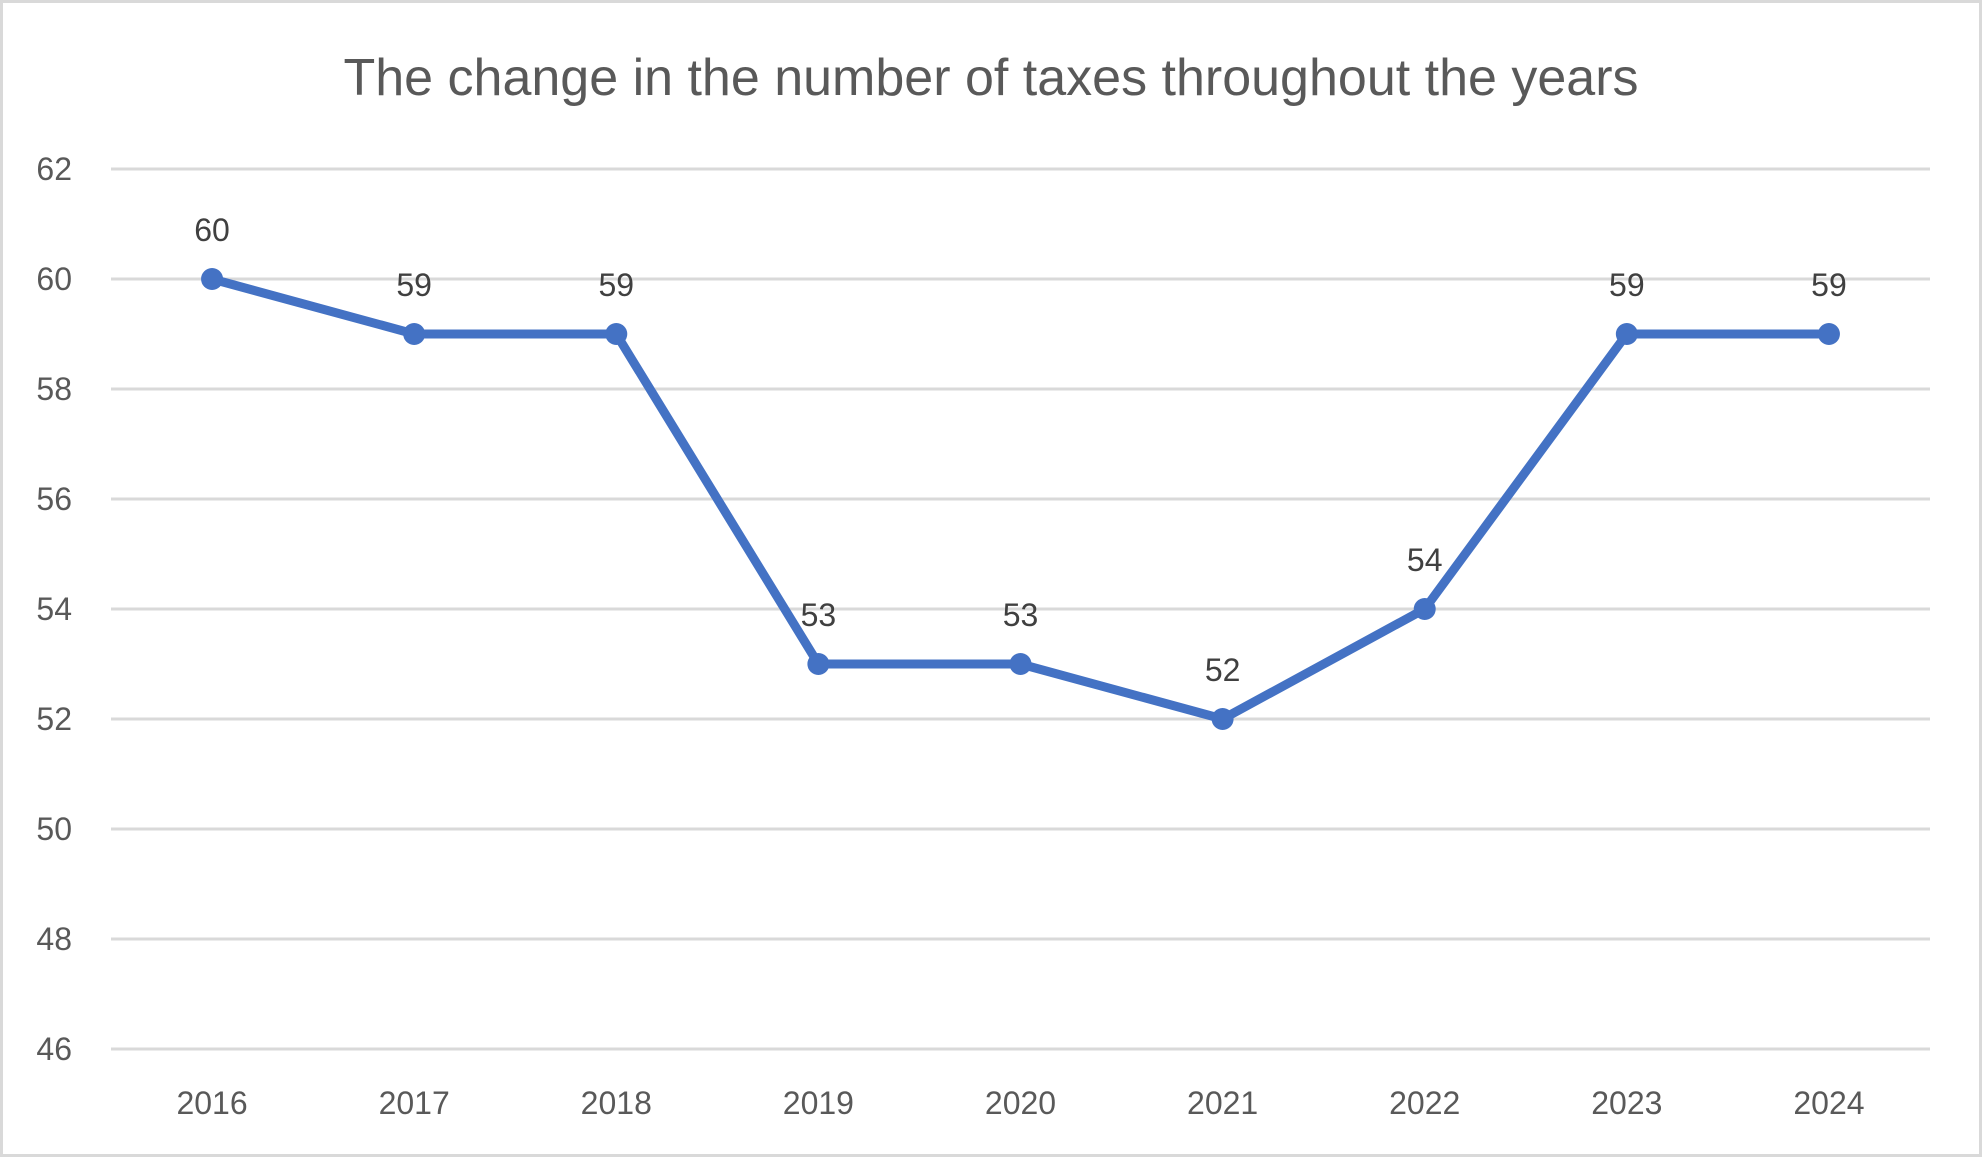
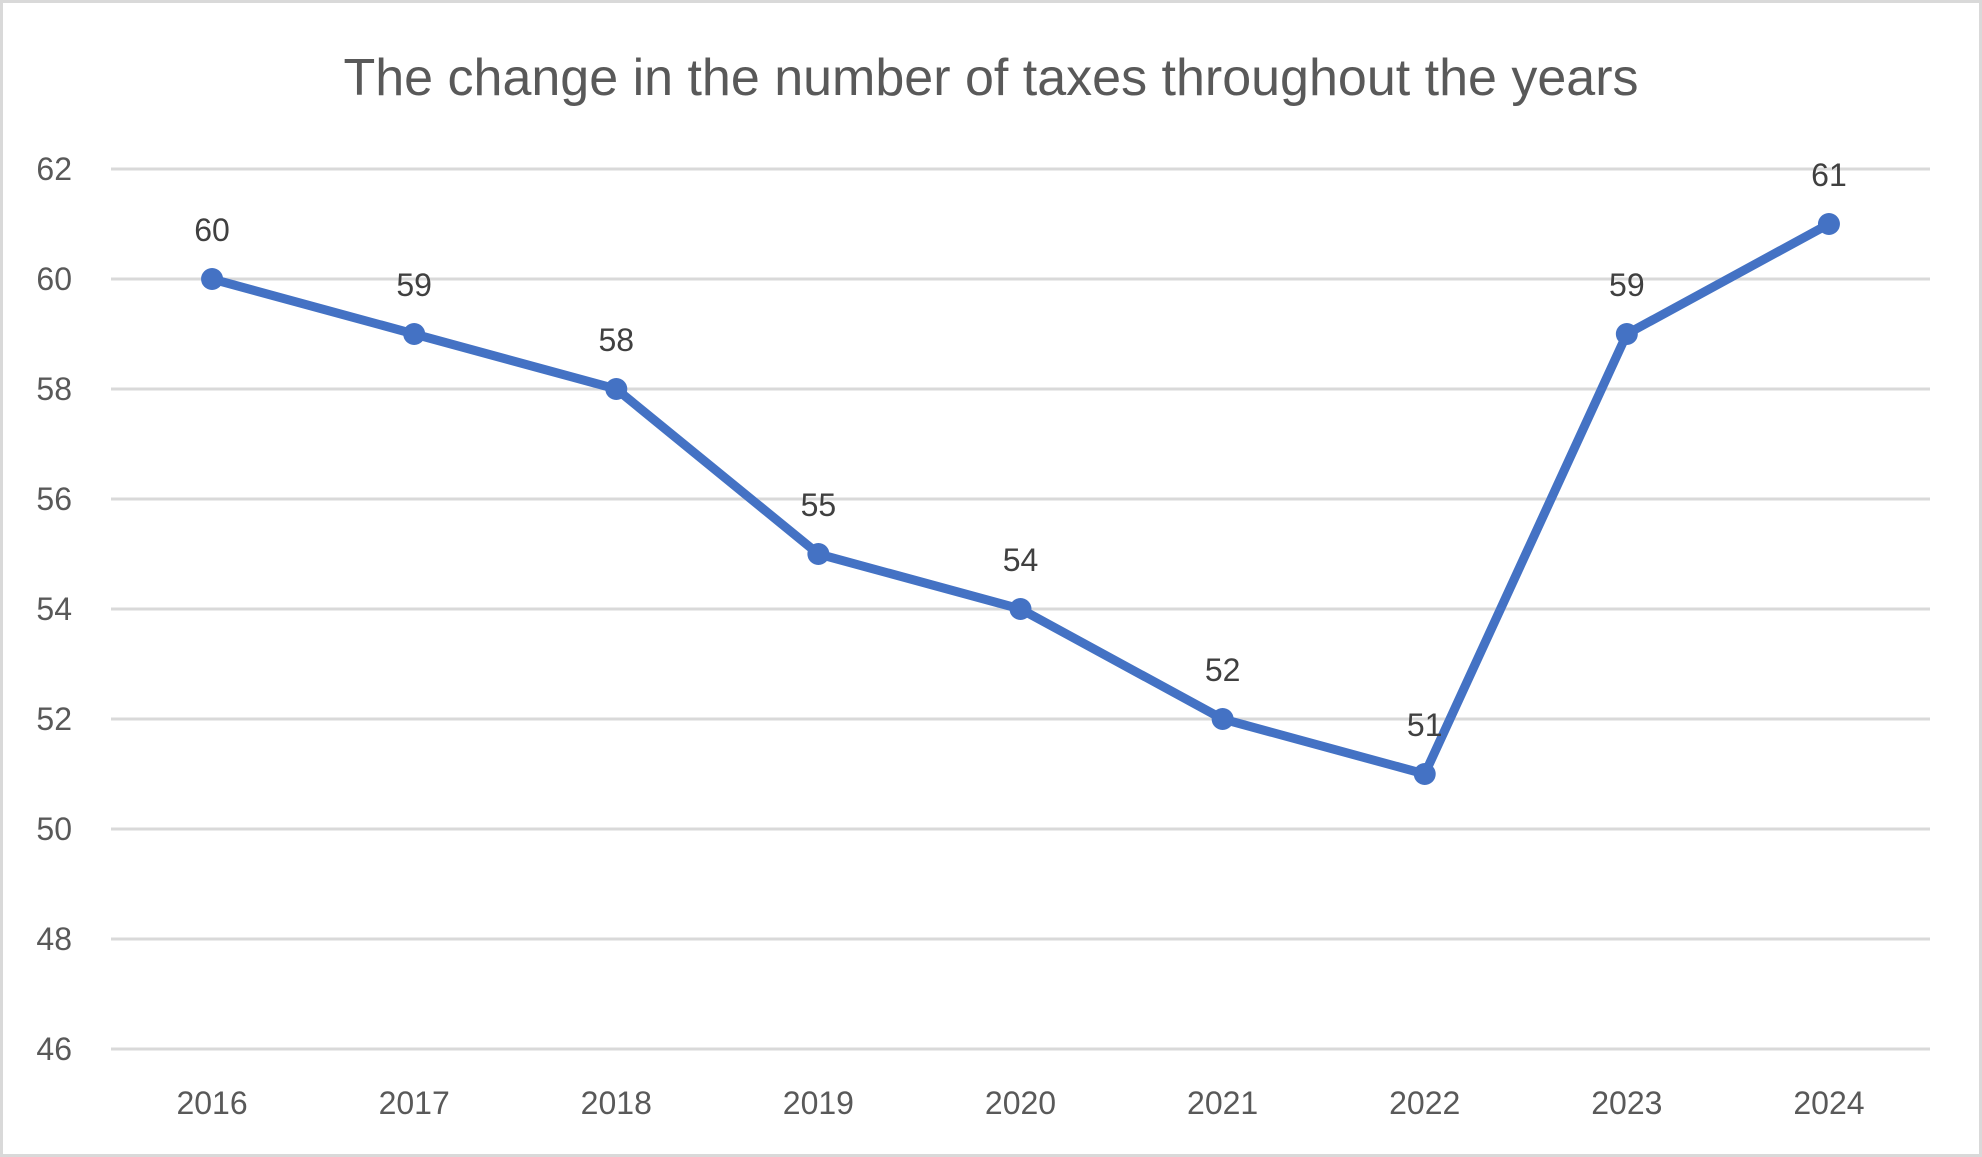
2018: 59 -> 58
2019: 53 -> 55
2020: 53 -> 54
2022: 54 -> 51
2024: 59 -> 61
